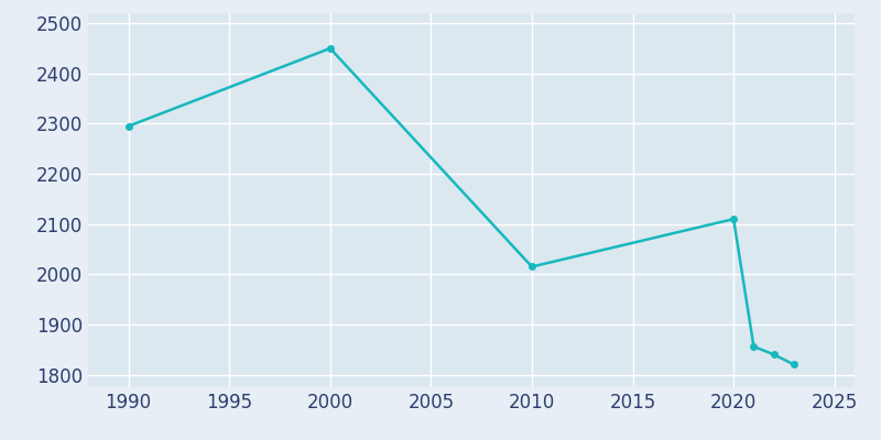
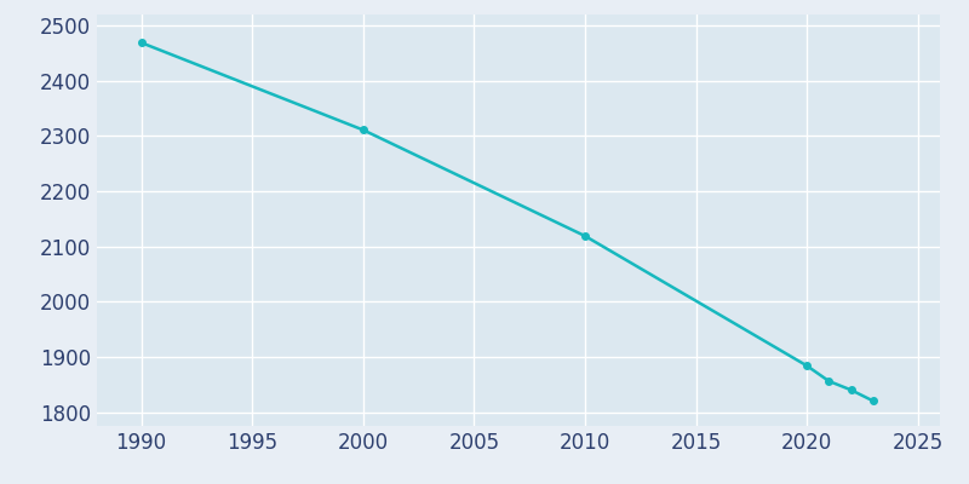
1990: 2295 -> 2469
2000: 2450 -> 2311
2010: 2015 -> 2119
2020: 2110 -> 1884
